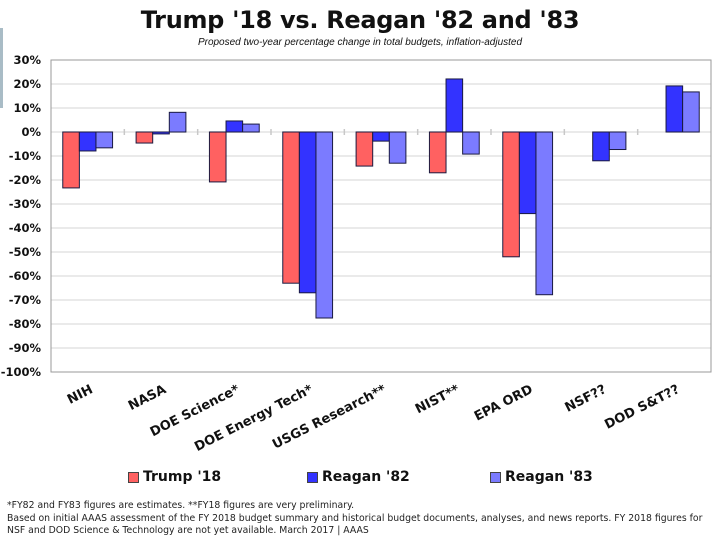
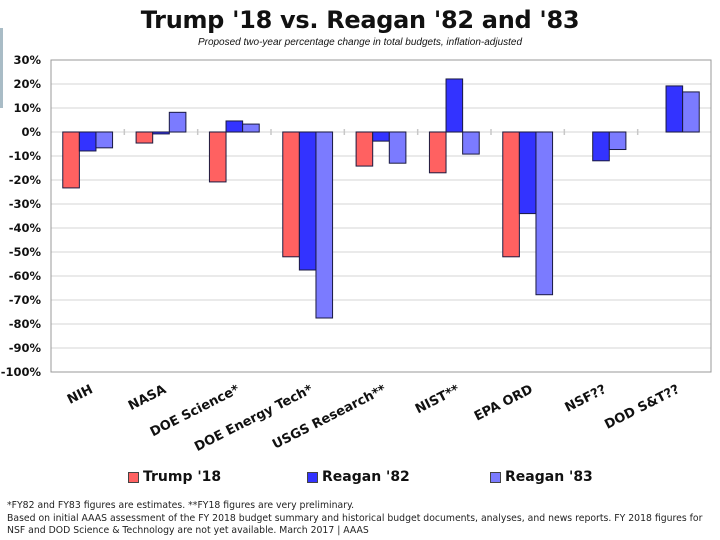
Trump '18/DOE Energy Tech*: -63% -> -52%
Reagan '82/DOE Energy Tech*: -67% -> -58%
